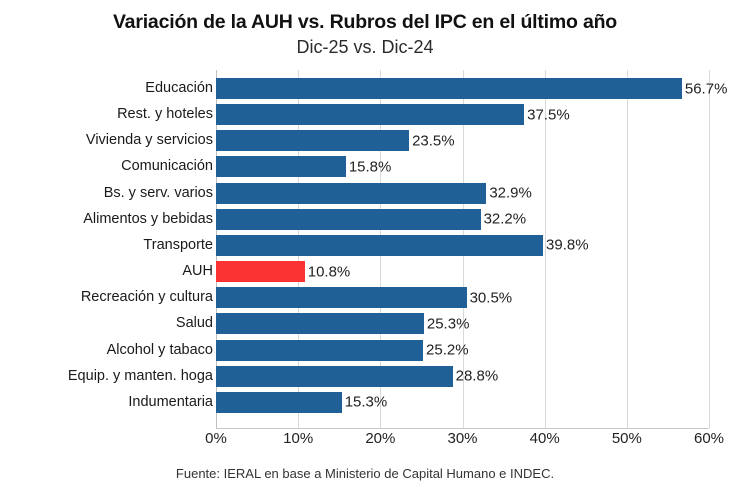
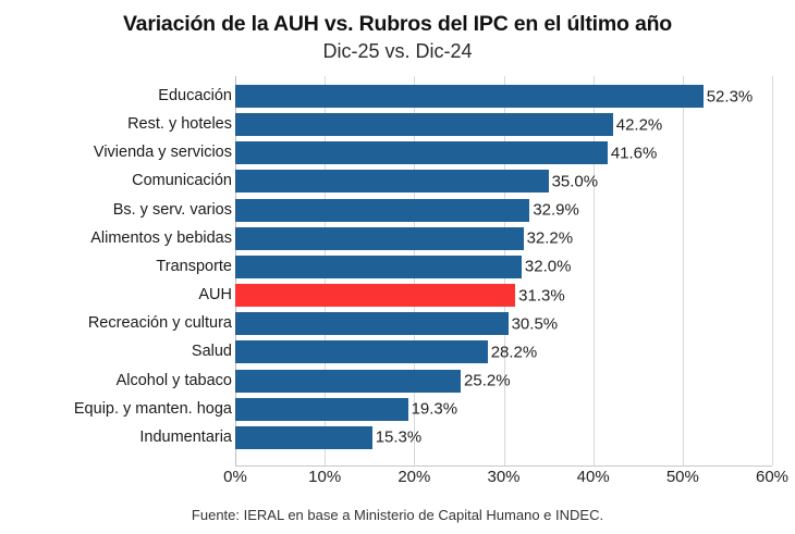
Educación: 56.7% -> 52.3%
Rest. y hoteles: 37.5% -> 42.2%
Vivienda y servicios: 23.5% -> 41.6%
Comunicación: 15.8% -> 35.0%
Transporte: 39.8% -> 32.0%
AUH: 10.8% -> 31.3%
Salud: 25.3% -> 28.2%
Equip. y manten. hoga: 28.8% -> 19.3%
